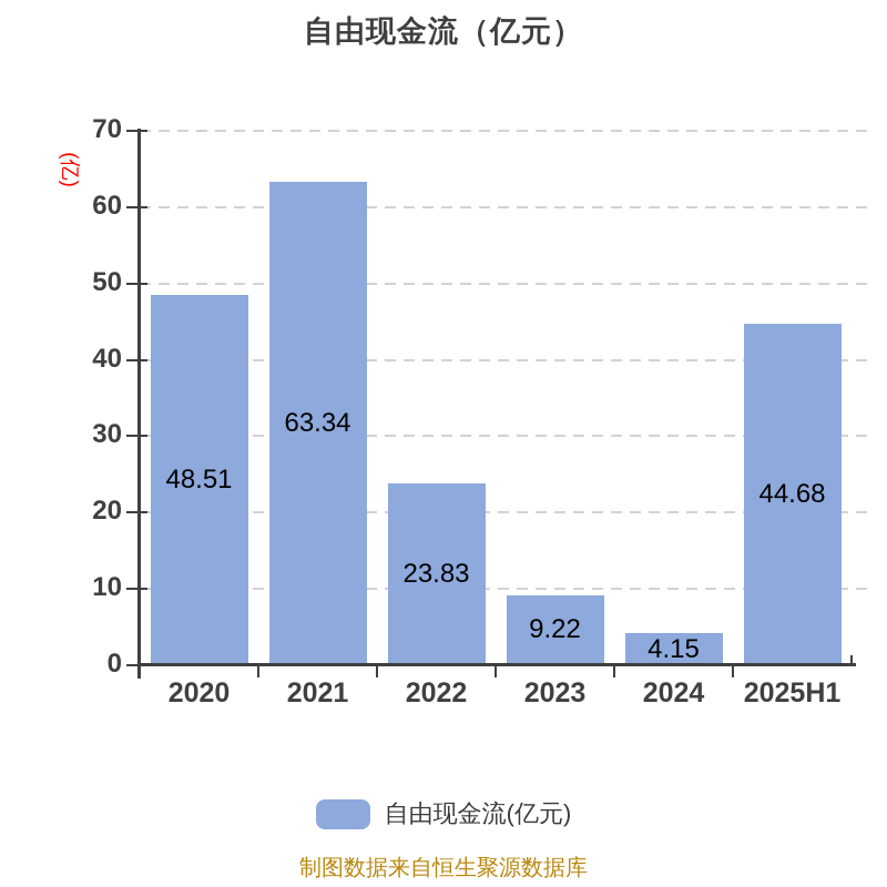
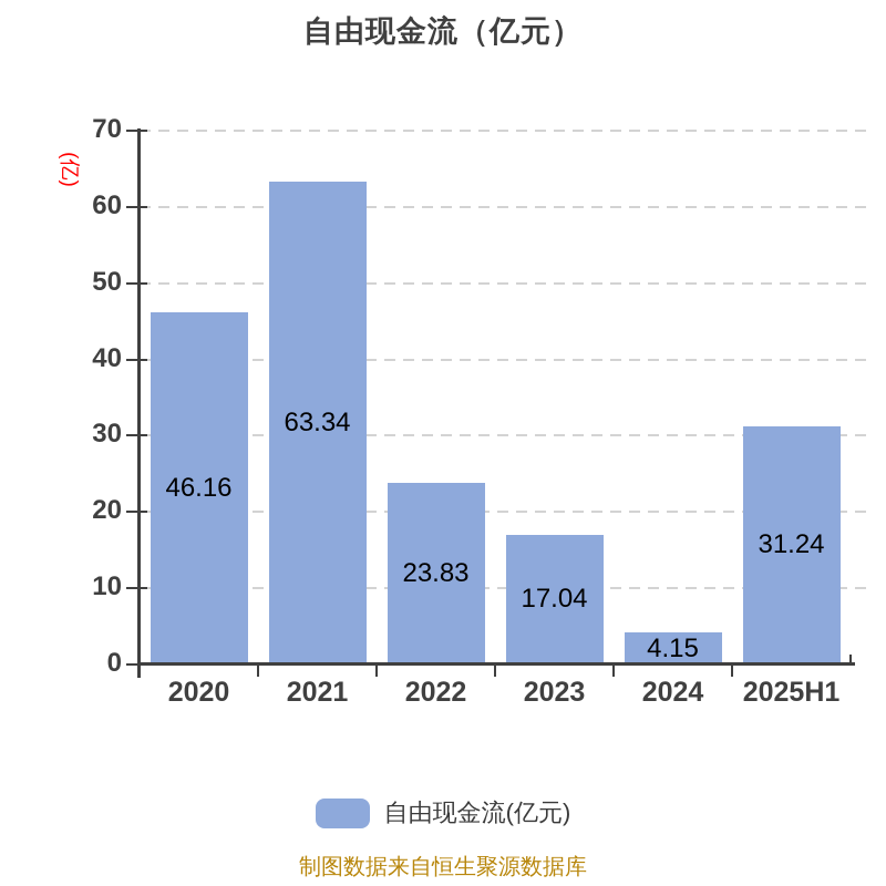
2020: 48.51 -> 46.16
2023: 9.22 -> 17.04
2025H1: 44.68 -> 31.24
